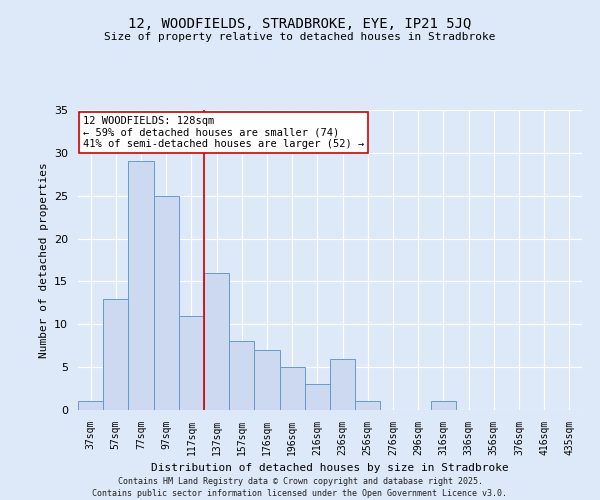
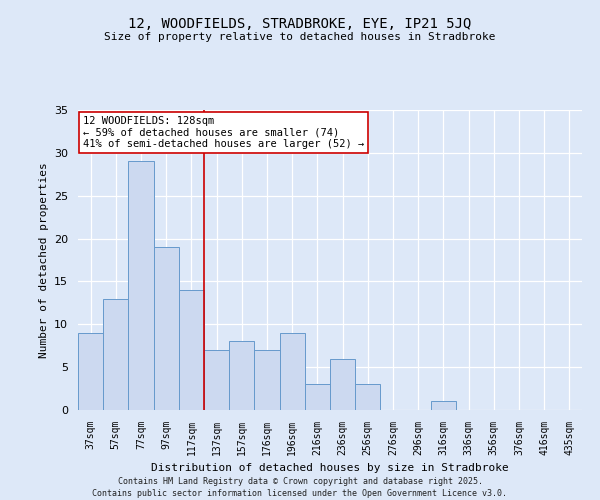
37sqm: 1 -> 9
97sqm: 25 -> 19
117sqm: 11 -> 14
137sqm: 16 -> 7
196sqm: 5 -> 9
256sqm: 1 -> 3
